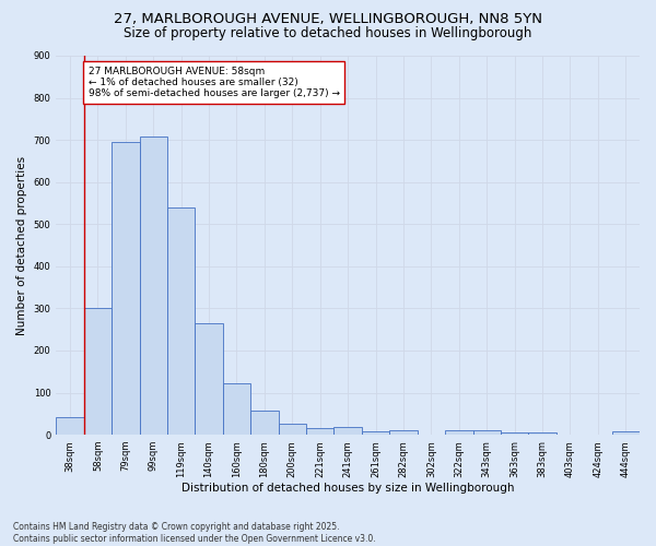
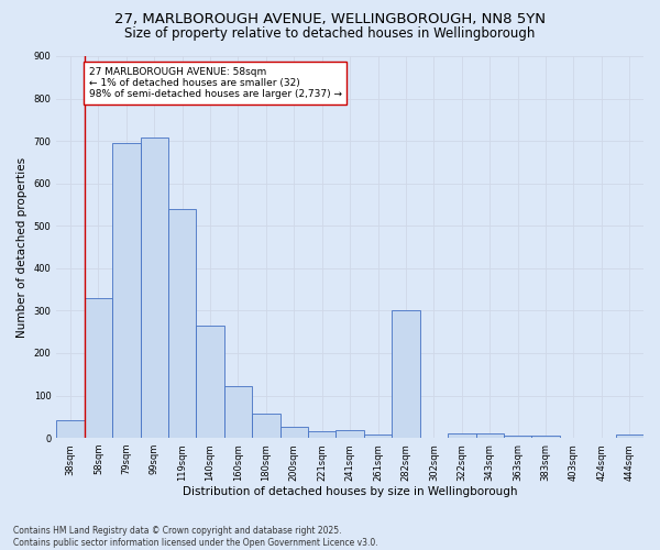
58sqm: 300 -> 330
282sqm: 10 -> 300
